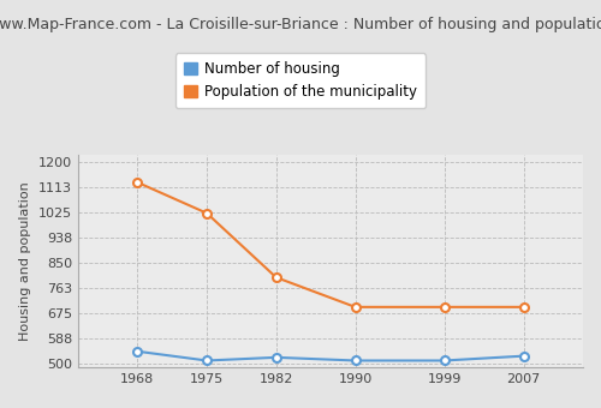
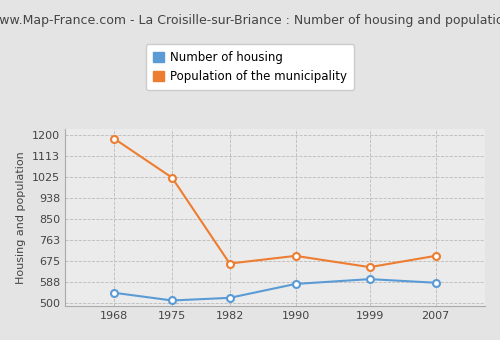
Population of the municipality/1968: 1130 -> 1185
Population of the municipality/1982: 800 -> 665
Number of housing/1990: 511 -> 580
Number of housing/1999: 511 -> 600
Population of the municipality/1999: 697 -> 650
Number of housing/2007: 527 -> 585
